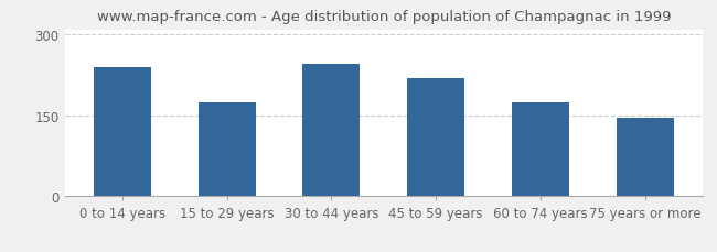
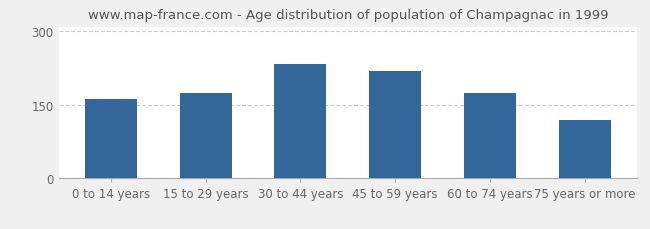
0 to 14 years: 240 -> 163
30 to 44 years: 245 -> 233
75 years or more: 145 -> 120
